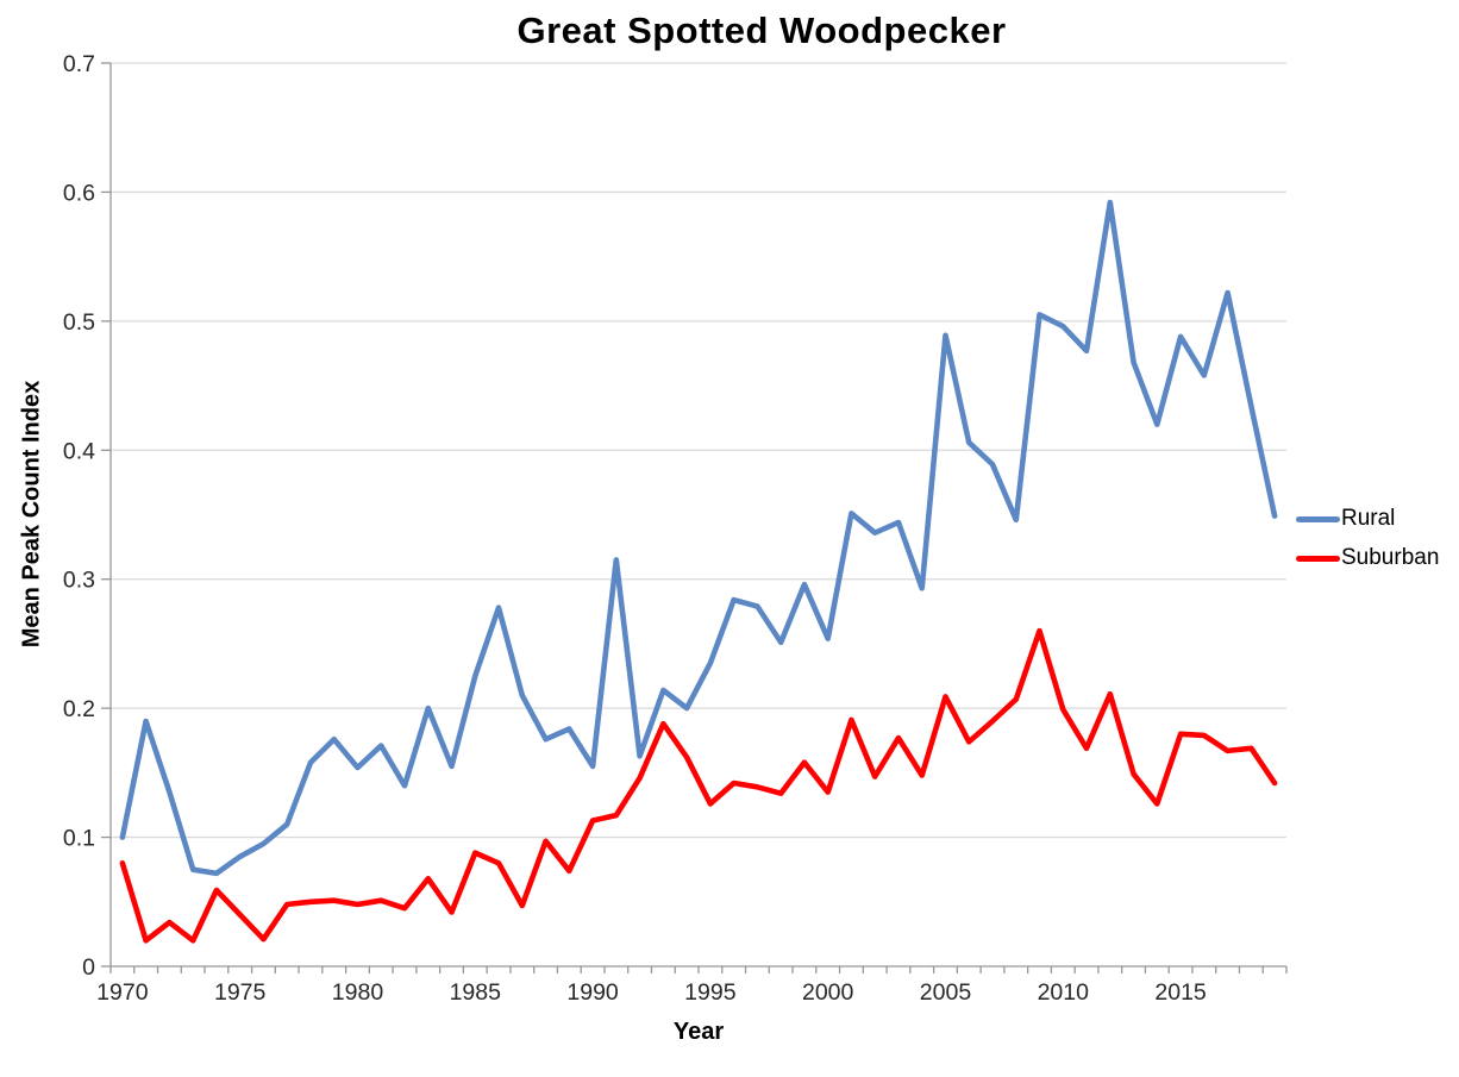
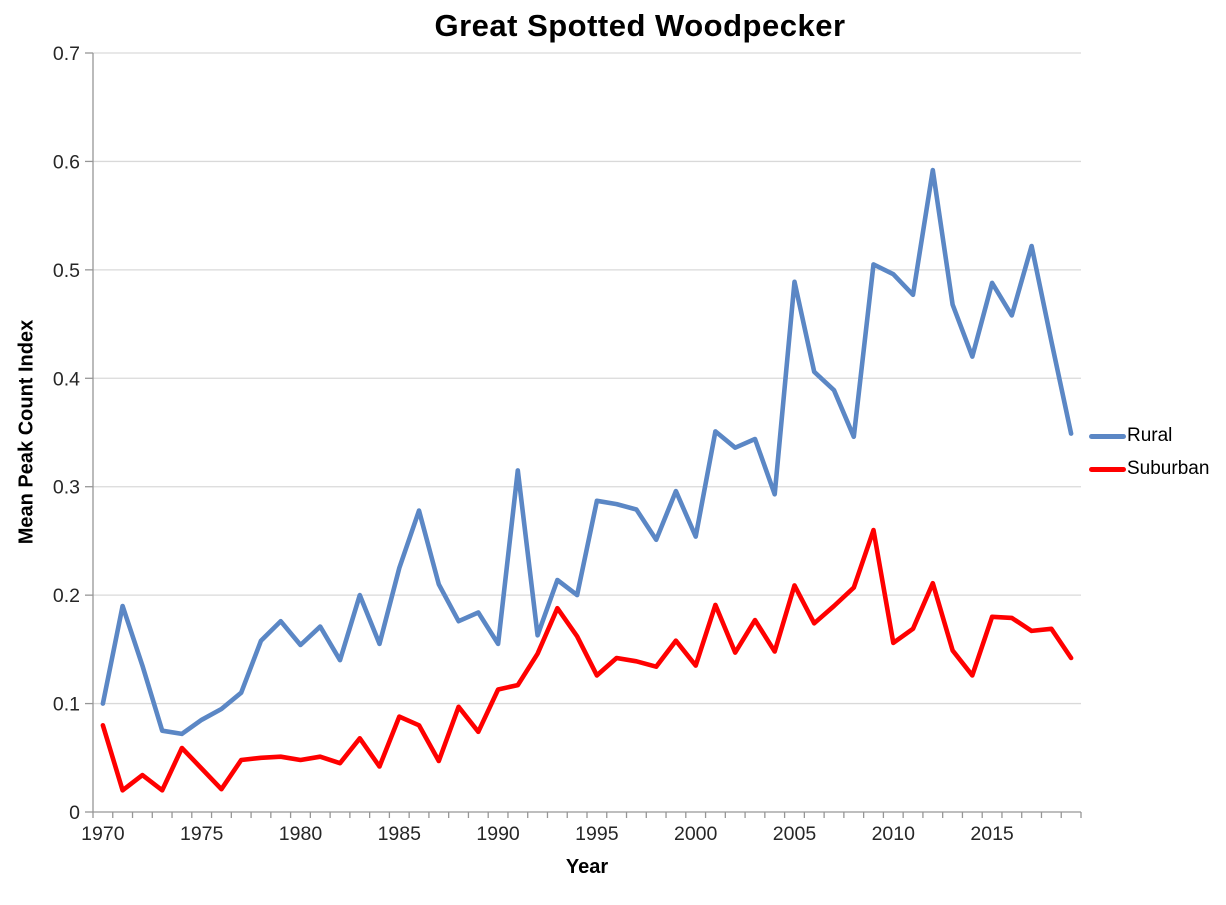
Rural/1995: 0.235 -> 0.287
Suburban/2010: 0.199 -> 0.156
